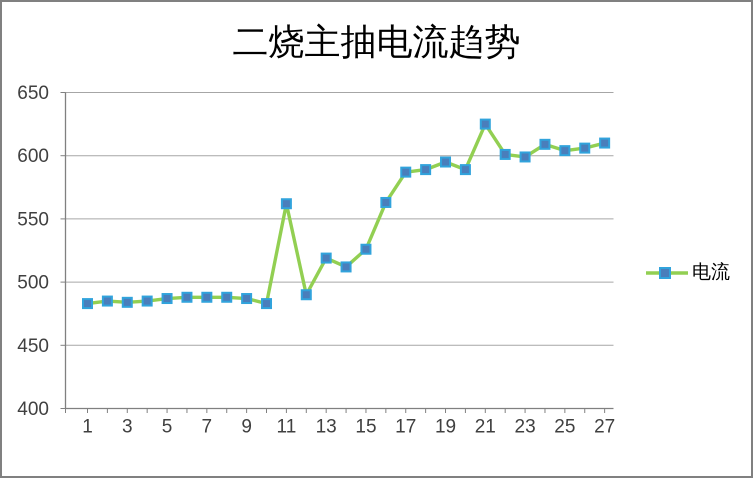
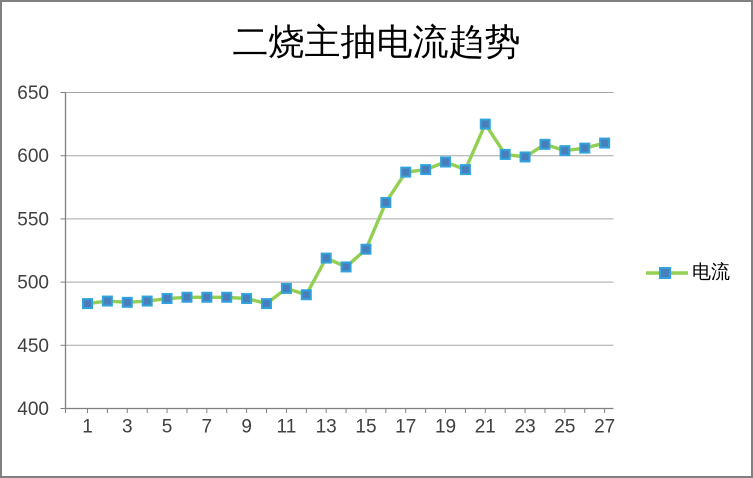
11: 562 -> 495
